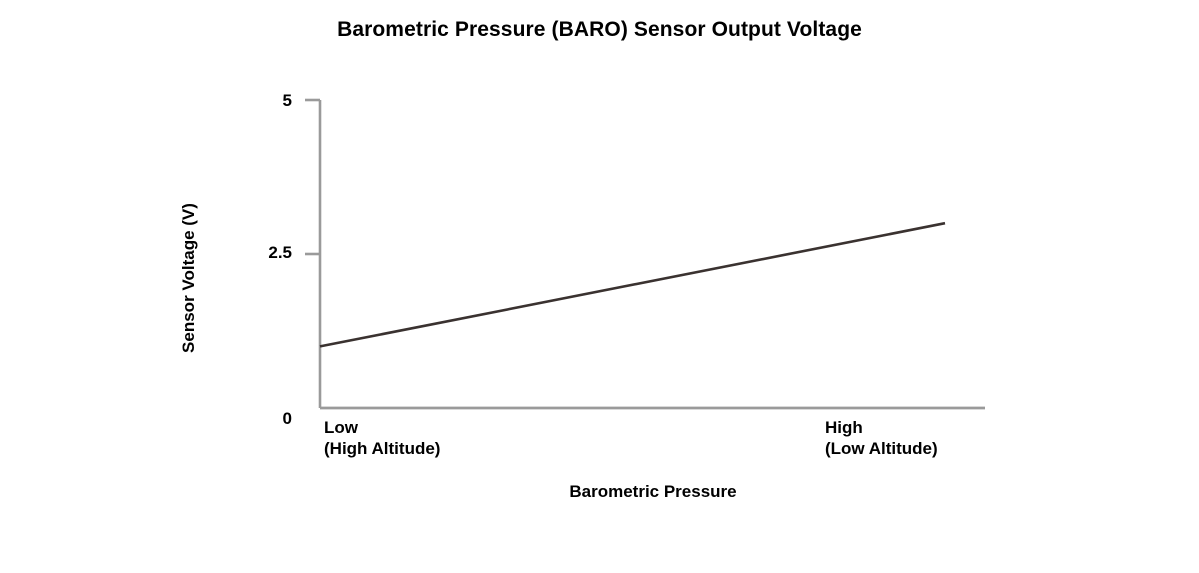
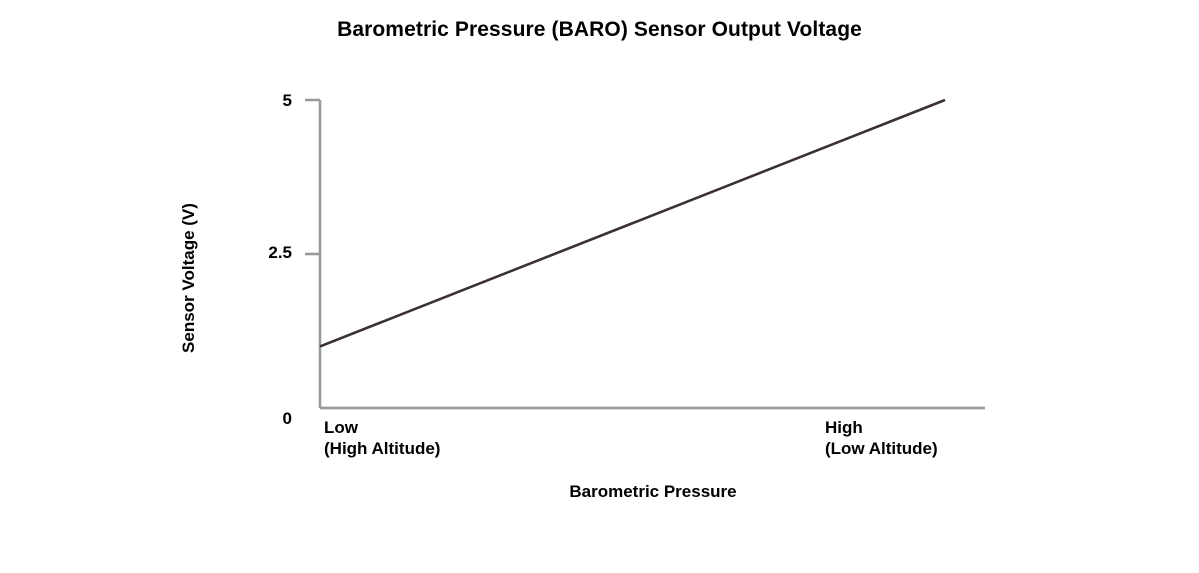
High (Low Altitude): 3 -> 5
